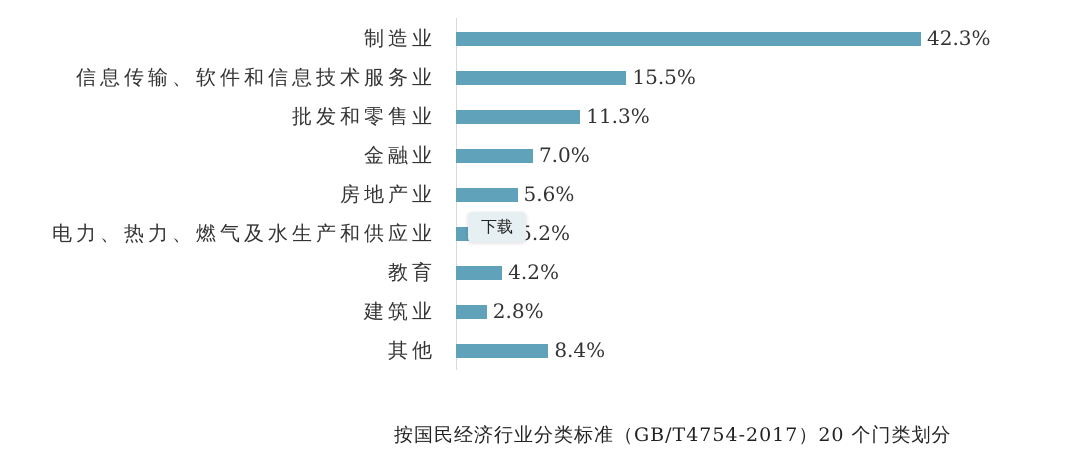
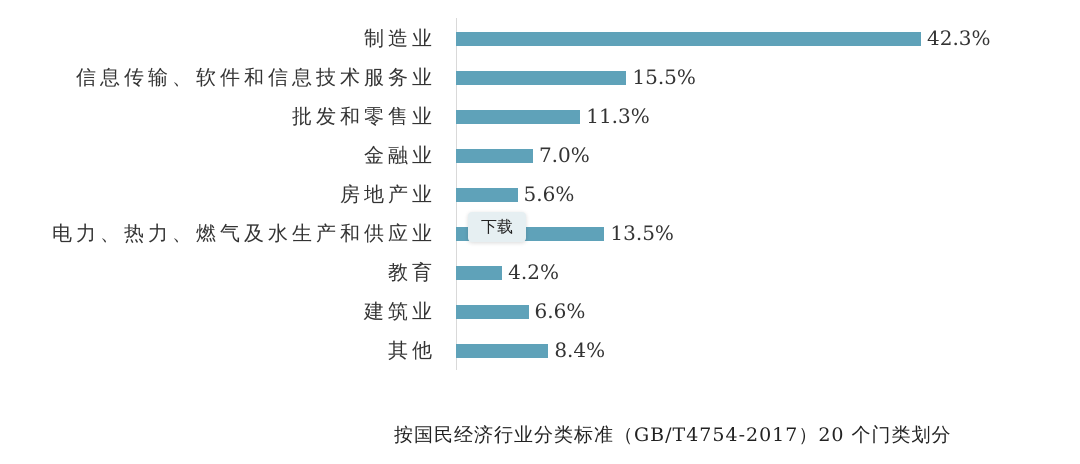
电力、热力、燃气及水生产和供应业: 5.2% -> 13.5%
建筑业: 2.8% -> 6.6%
